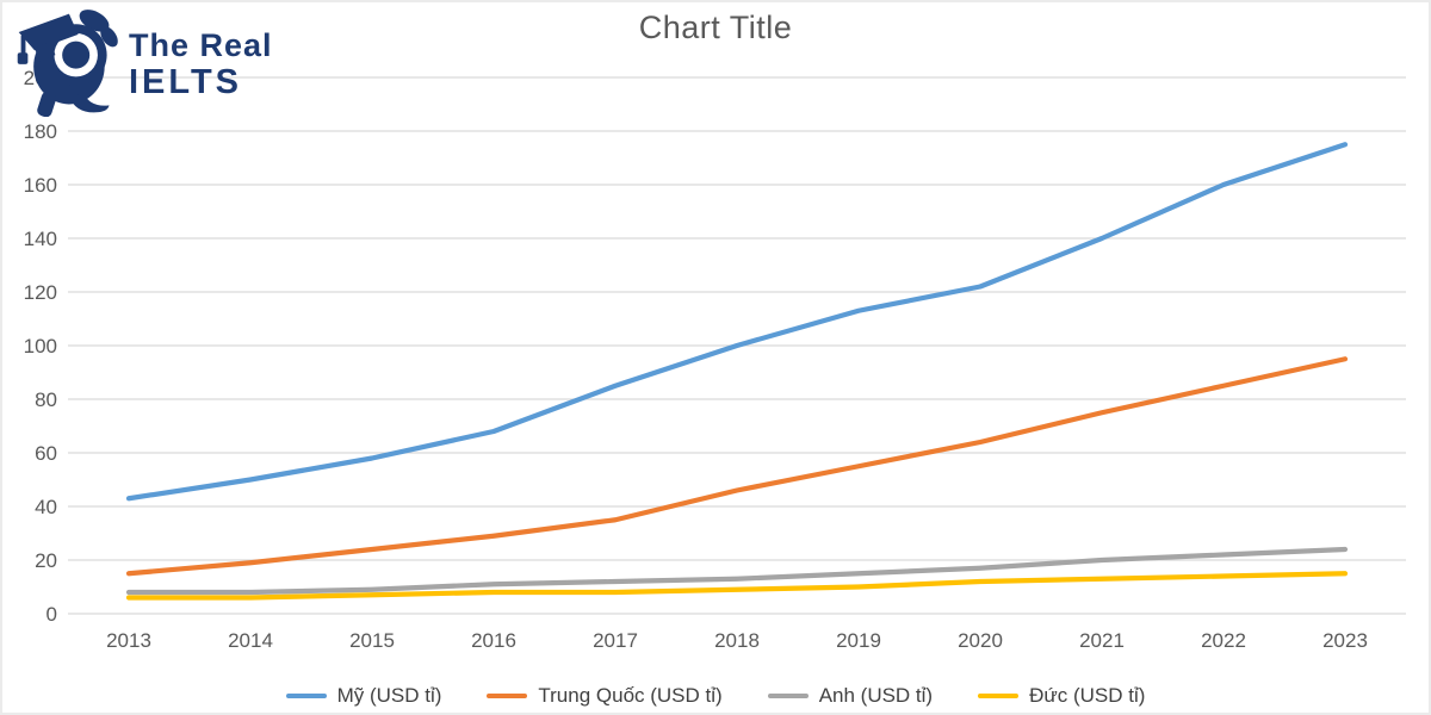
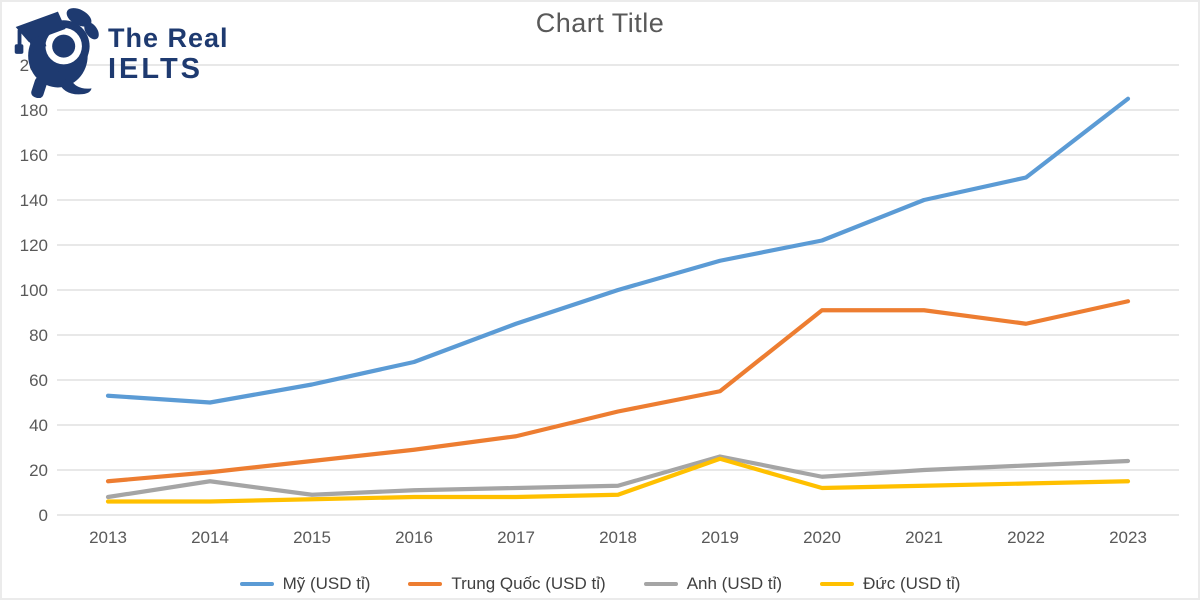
Mỹ (USD tỉ)/2013: 43 -> 53
Anh (USD tỉ)/2014: 8 -> 15
Anh (USD tỉ)/2019: 15 -> 26
Đức (USD tỉ)/2019: 10 -> 25
Trung Quốc (USD tỉ)/2020: 64 -> 91
Trung Quốc (USD tỉ)/2021: 75 -> 91
Mỹ (USD tỉ)/2022: 160 -> 150
Mỹ (USD tỉ)/2023: 175 -> 185
